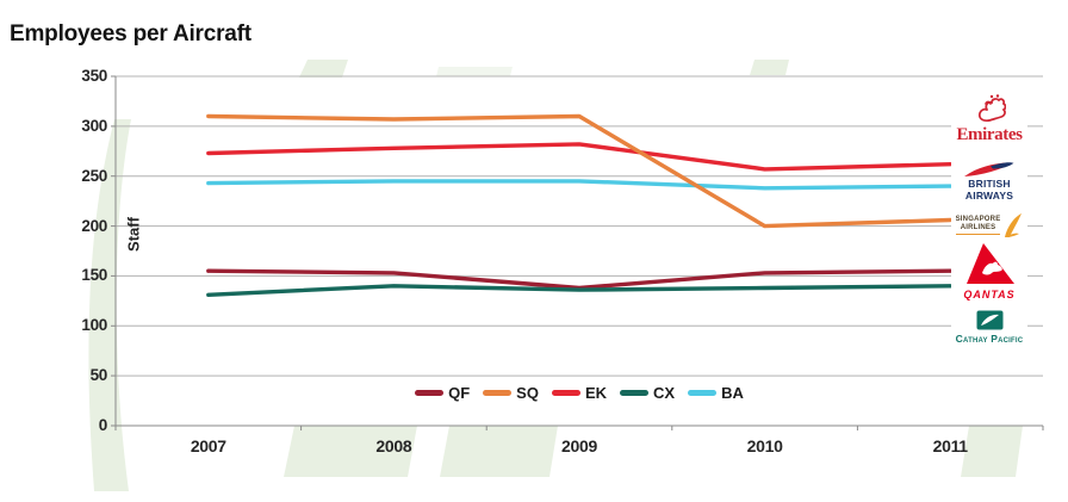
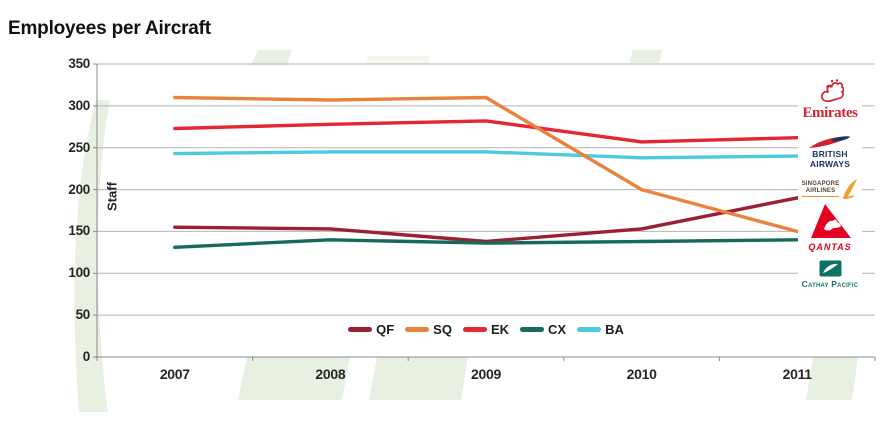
QF/2011: 160 -> 190
SQ/2011: 210 -> 150
